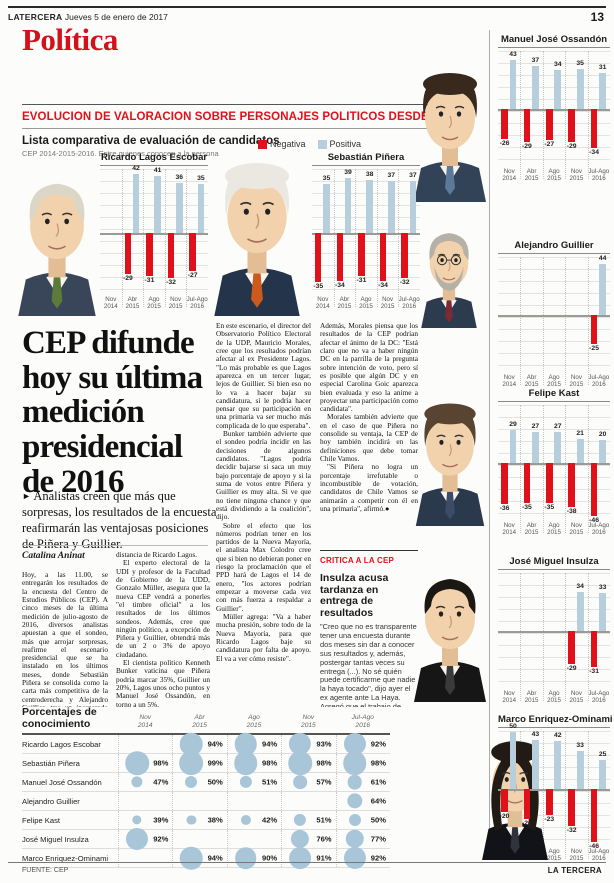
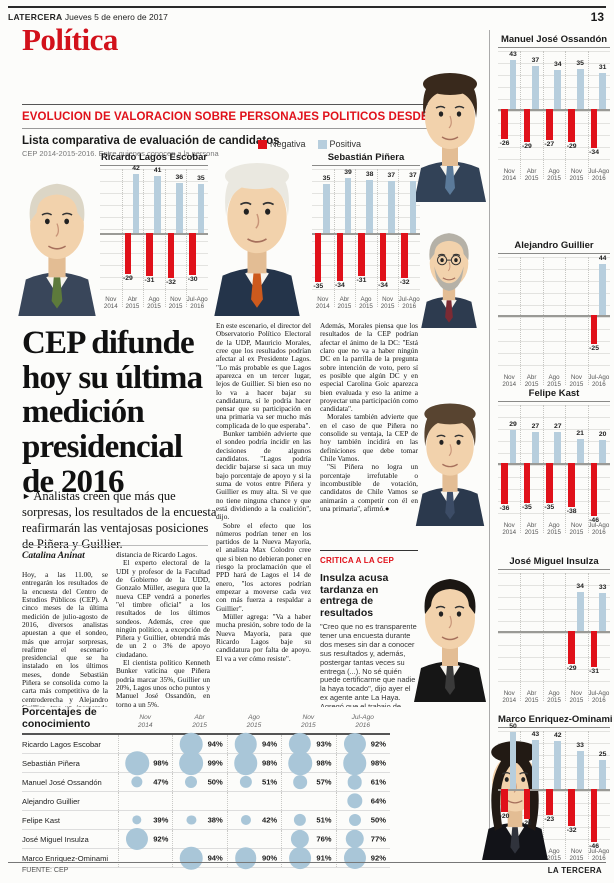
Ricardo Lagos Escobar/Negativa/Jul-Ago 2016: -27 -> -30
